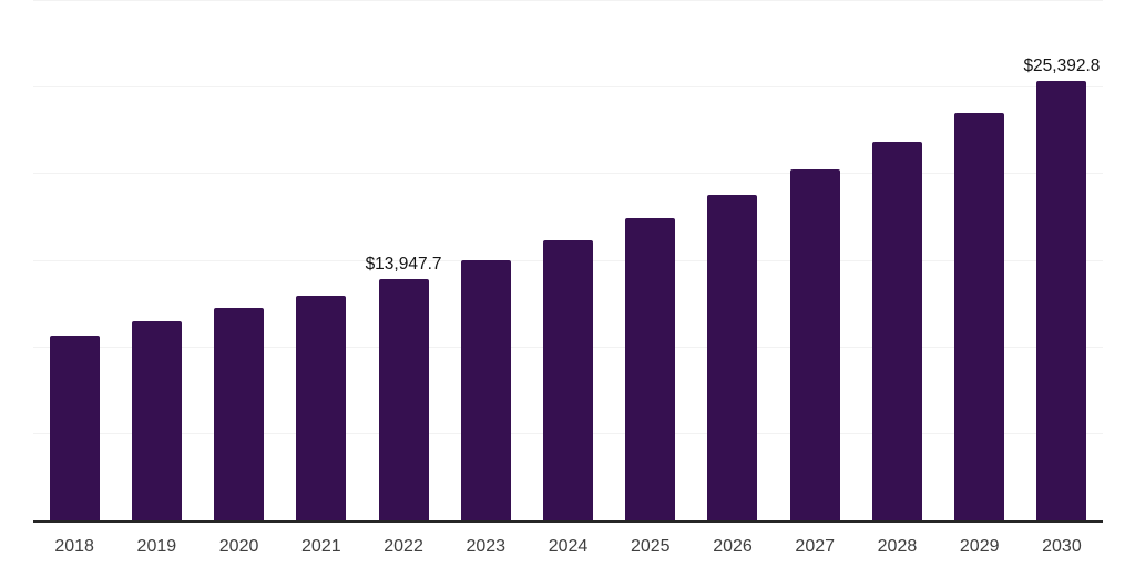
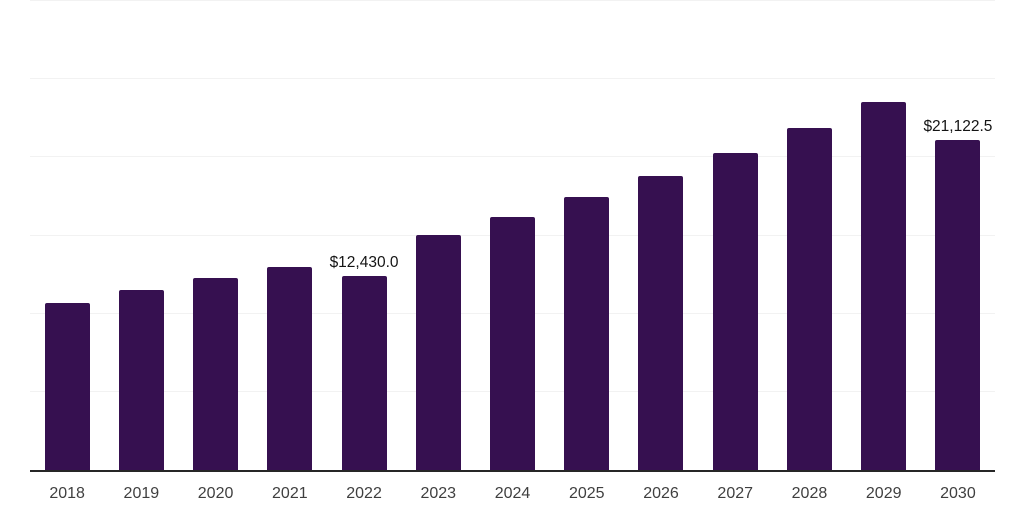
2022: $13,947.7 -> $12,430.0
2030: $25,392.8 -> $21,122.5
